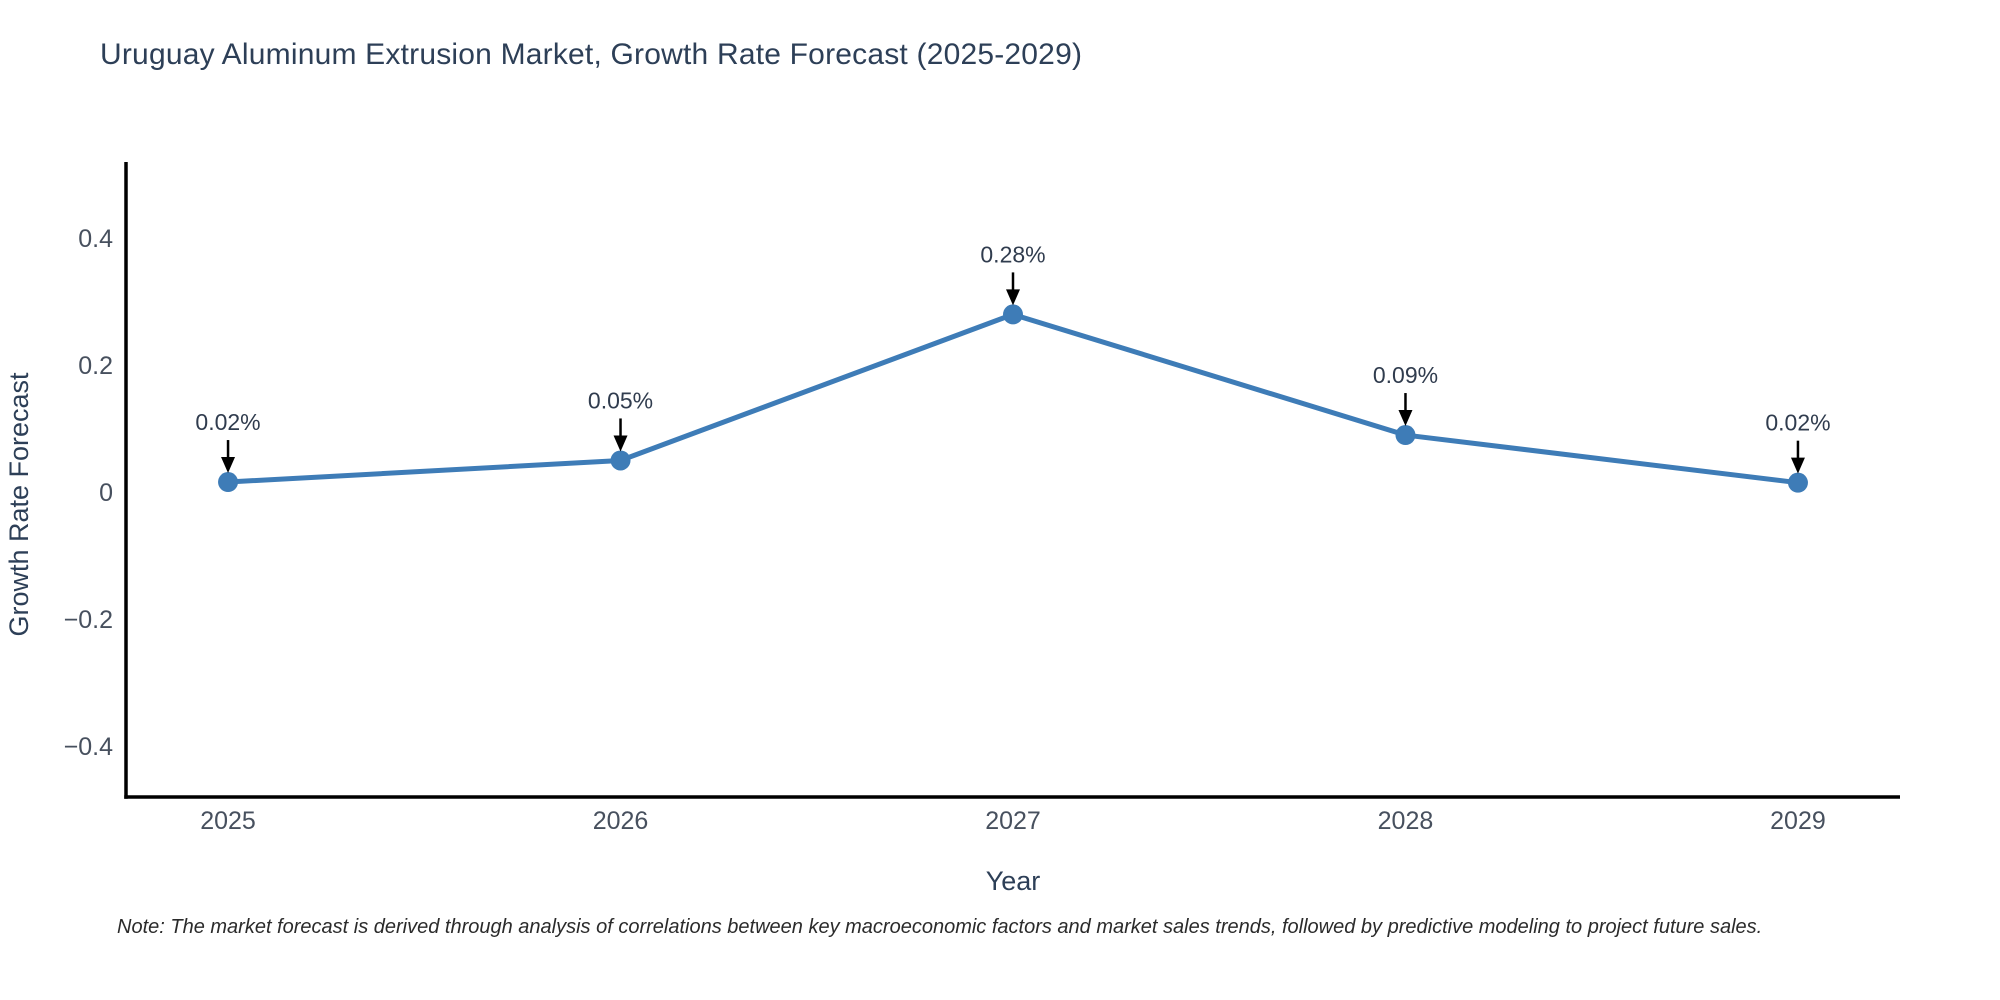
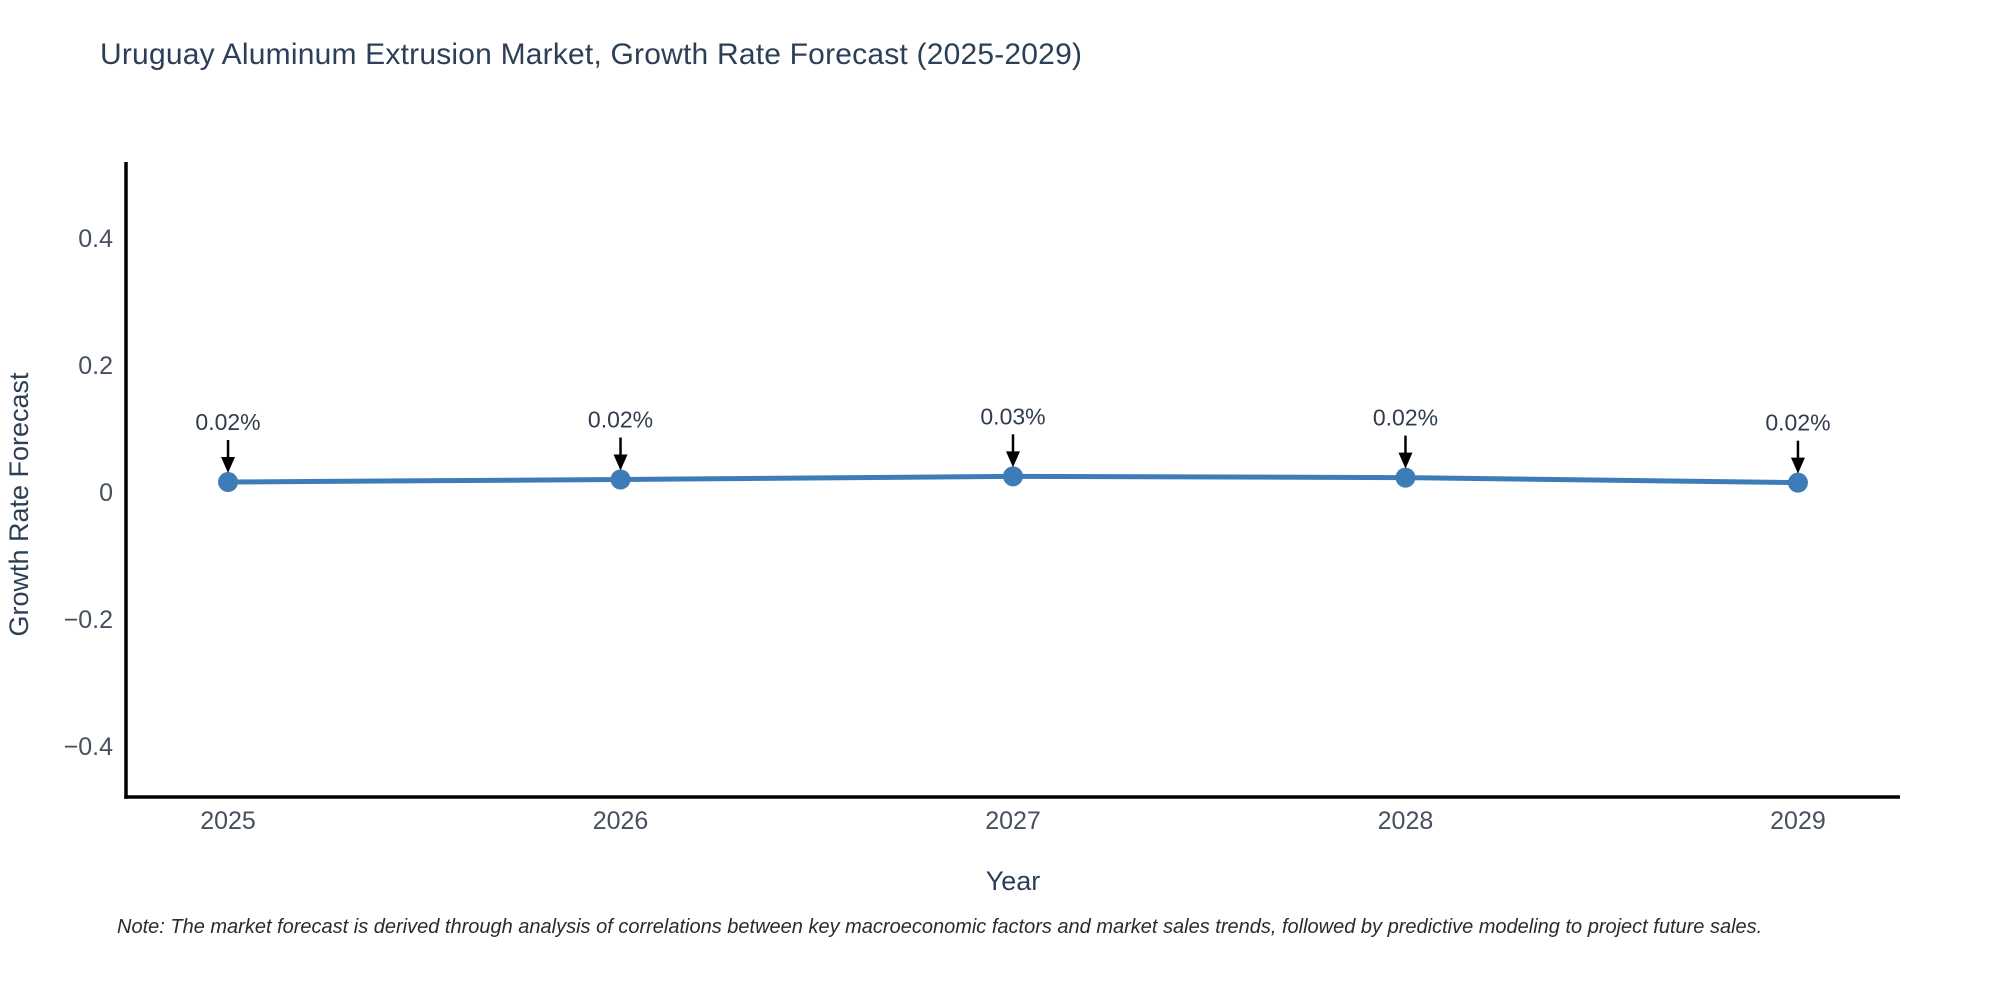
2026: 0.05% -> 0.02%
2027: 0.28% -> 0.03%
2028: 0.09% -> 0.02%
